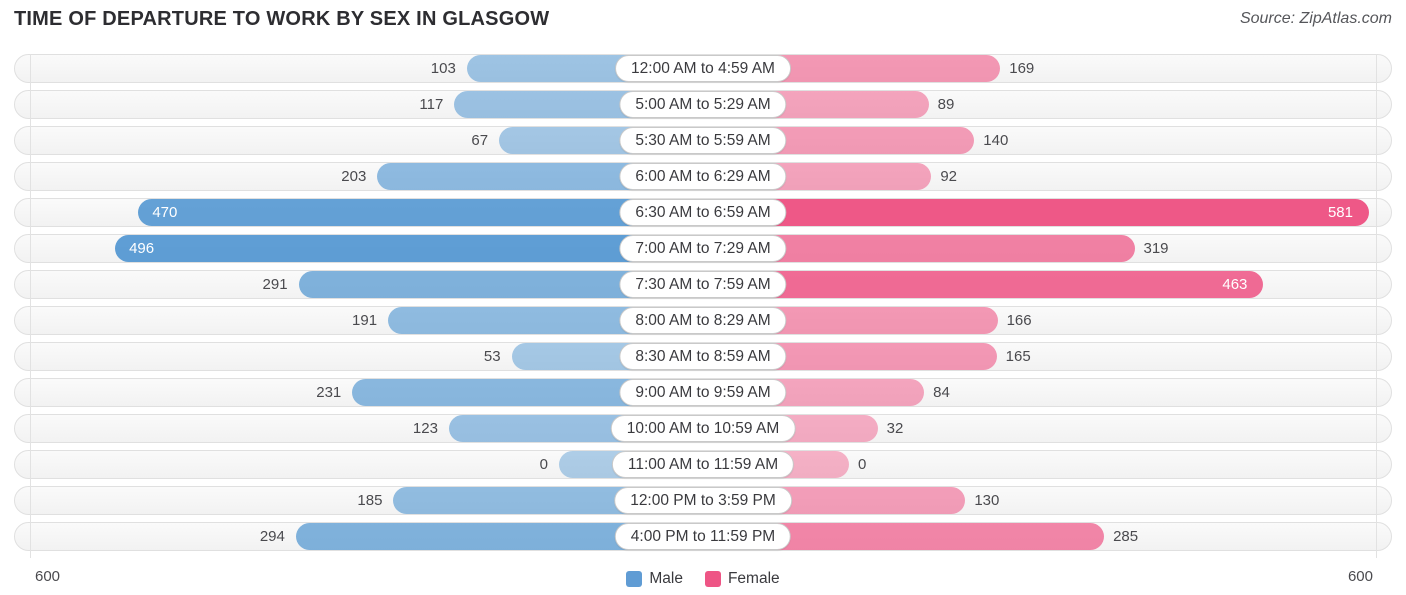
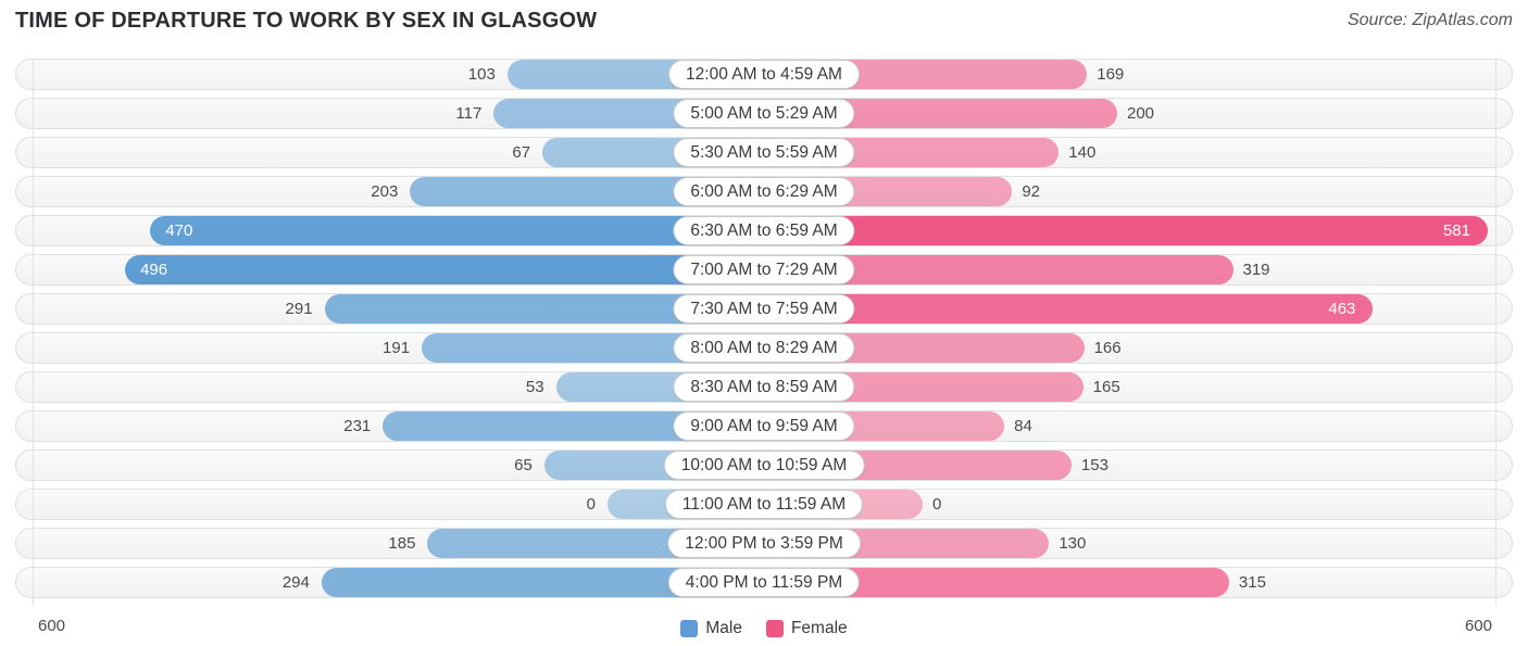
Female/5:00 AM to 5:29 AM: 89 -> 200
Male/10:00 AM to 10:59 AM: 123 -> 65
Female/10:00 AM to 10:59 AM: 32 -> 153
Female/4:00 PM to 11:59 PM: 285 -> 315
